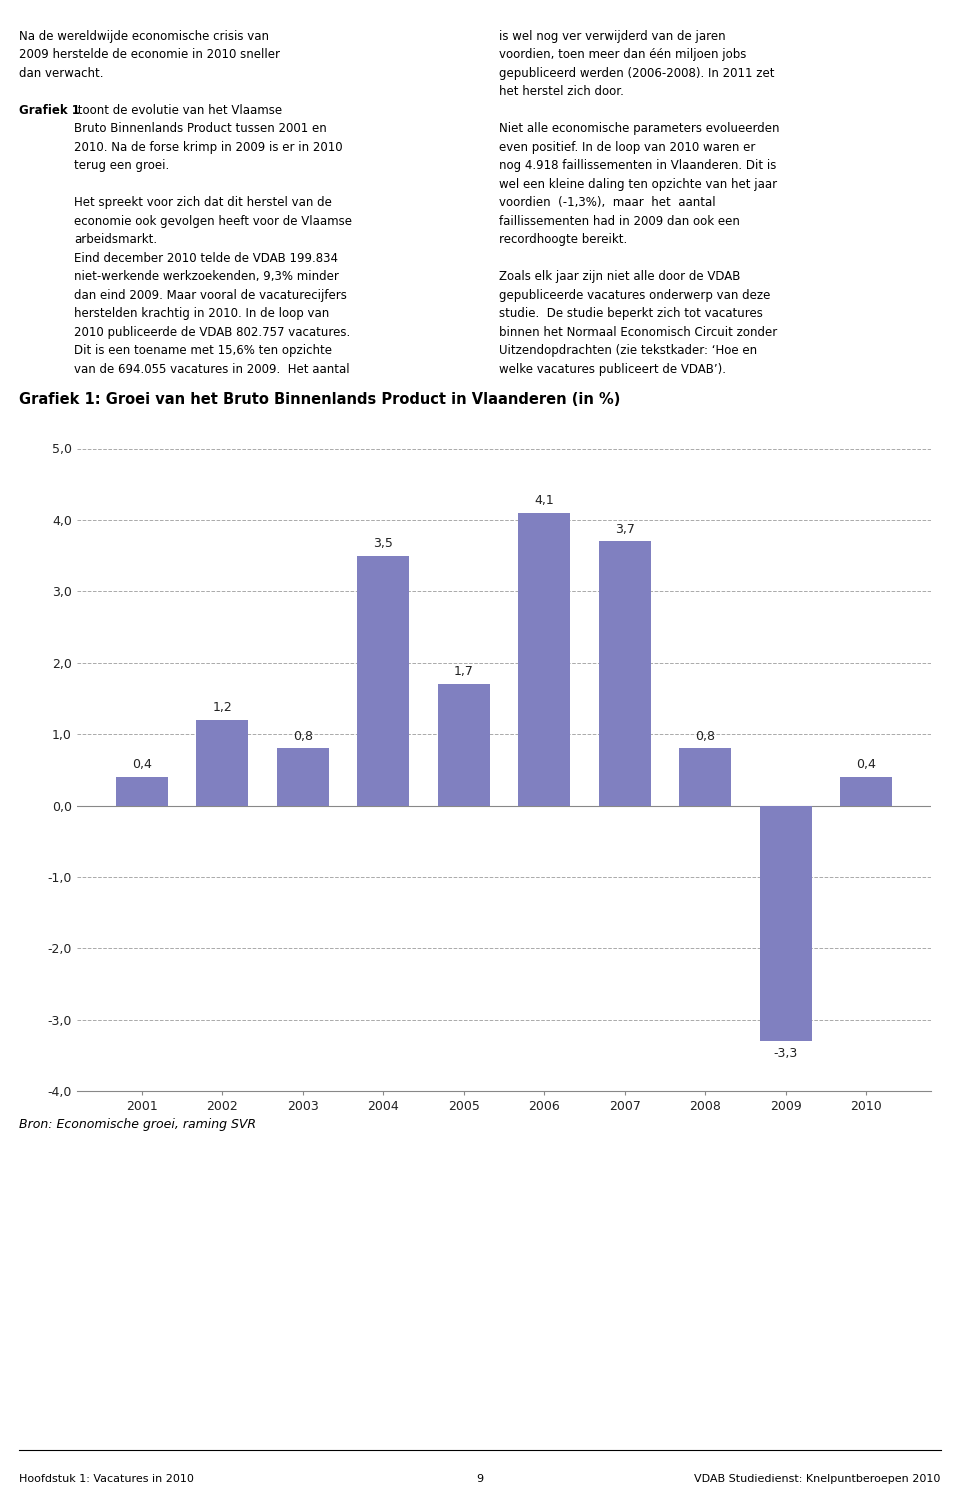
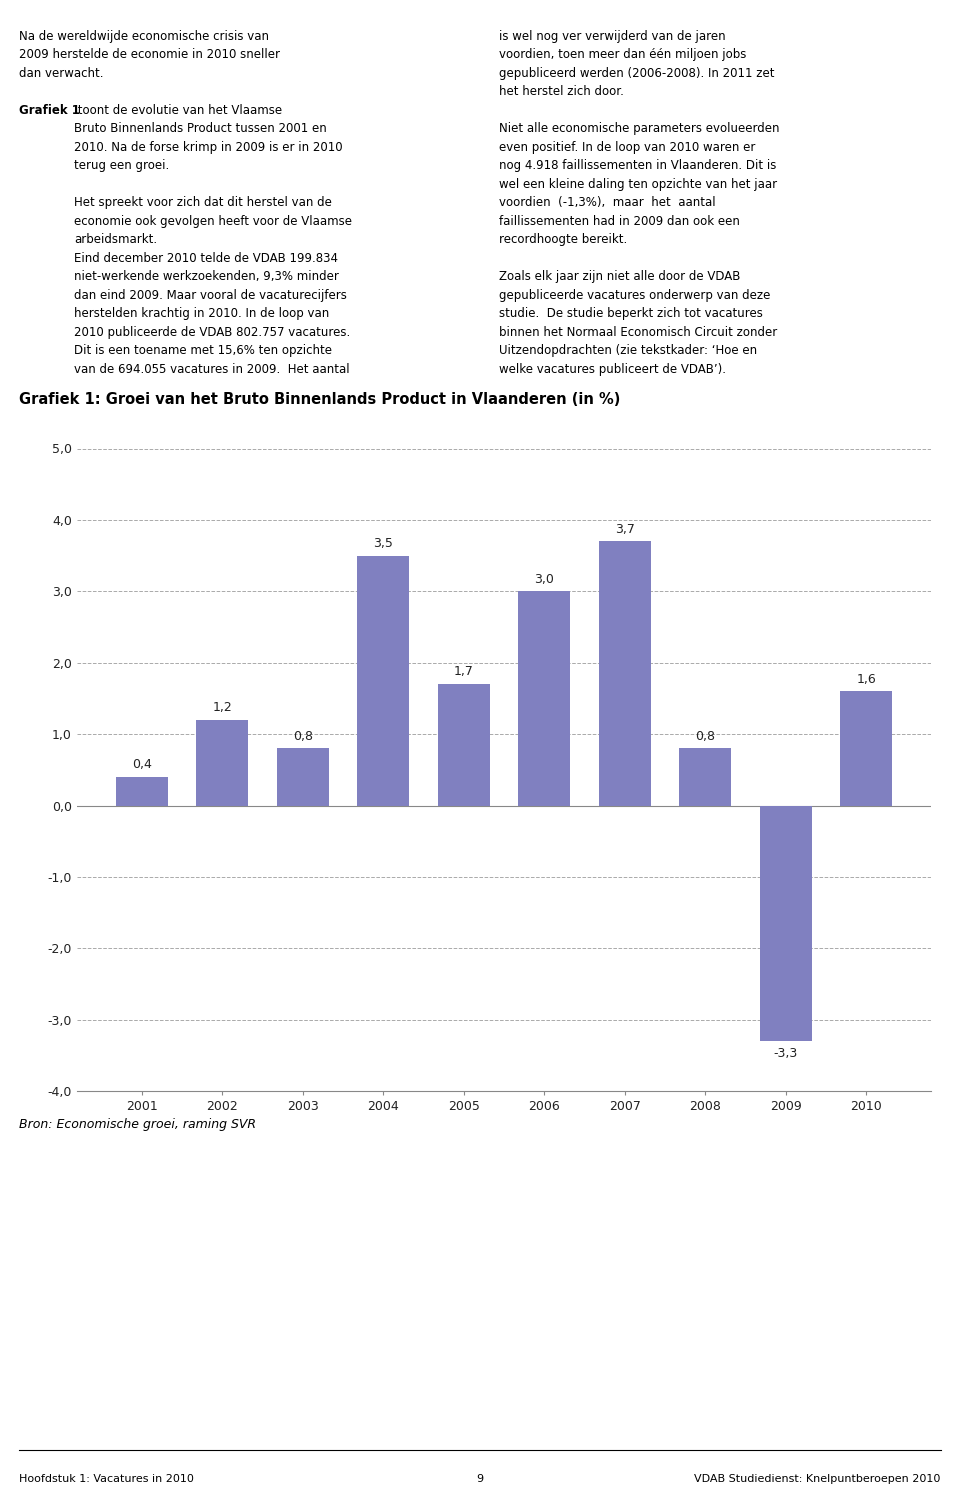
2006: 4,1 -> 3,0
2010: 0,4 -> 1,6
